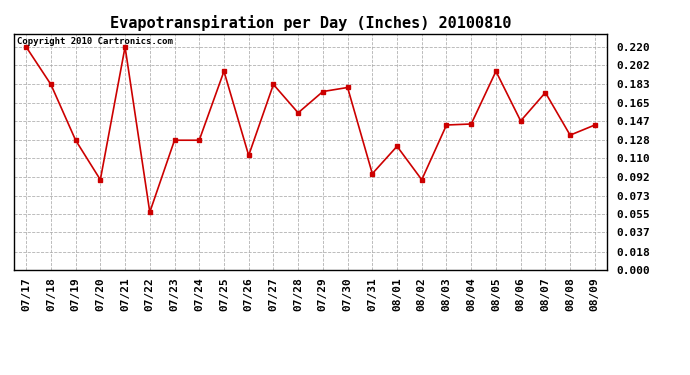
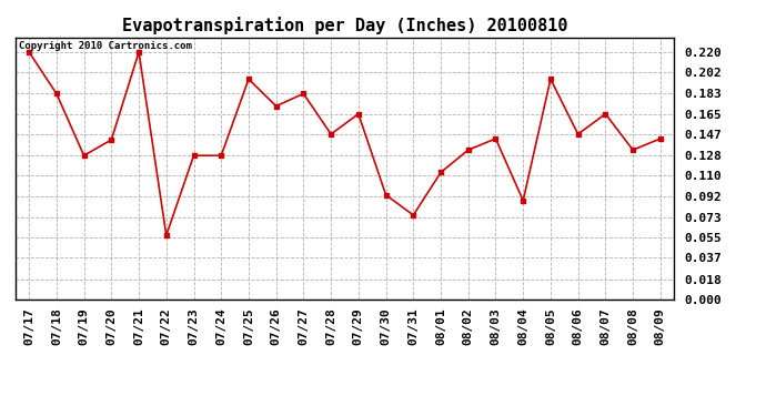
07/20: 0.089 -> 0.142
07/26: 0.113 -> 0.172
07/28: 0.155 -> 0.147
07/29: 0.176 -> 0.165
07/30: 0.180 -> 0.093
07/31: 0.095 -> 0.075
08/01: 0.122 -> 0.113
08/02: 0.089 -> 0.133
08/04: 0.144 -> 0.088
08/07: 0.175 -> 0.165
